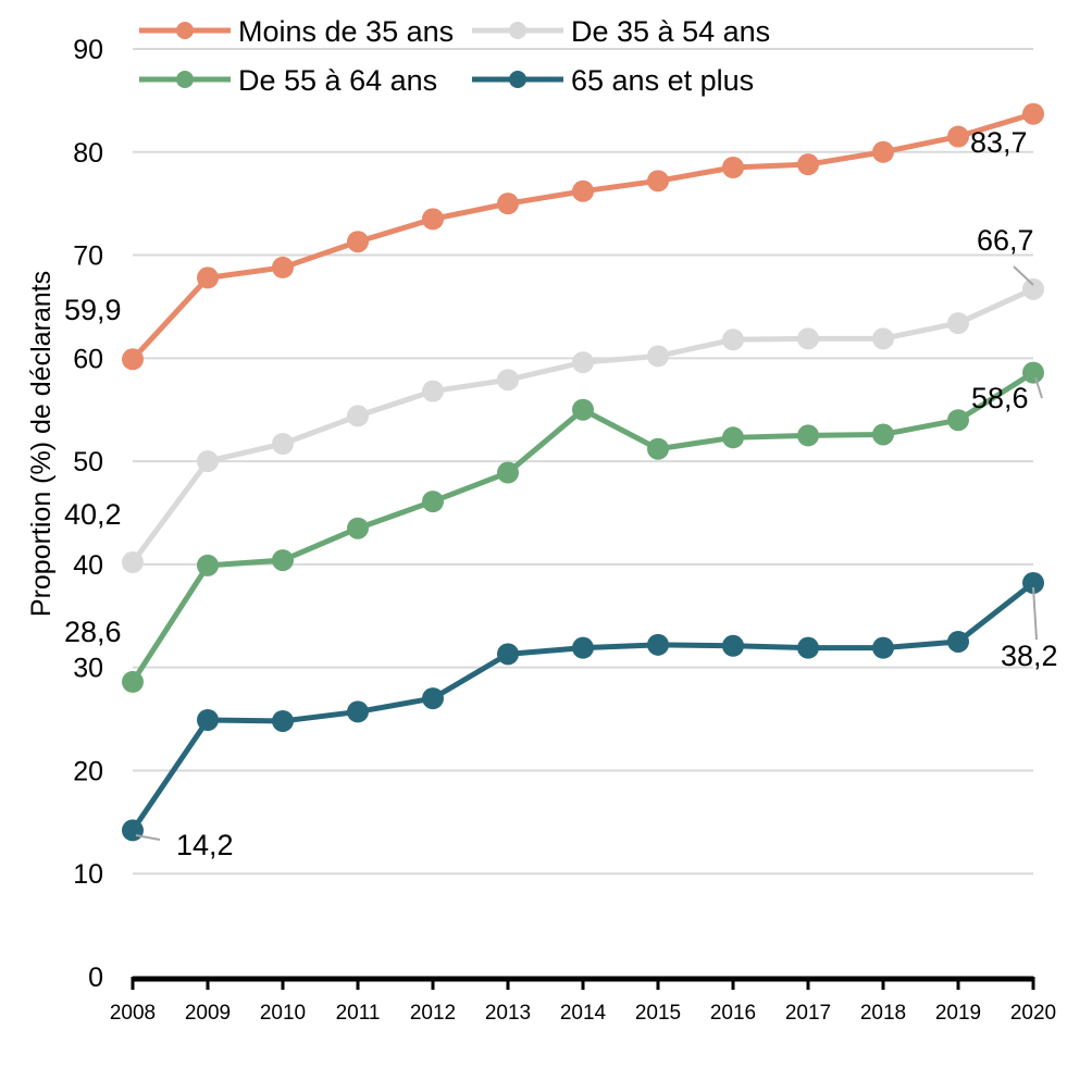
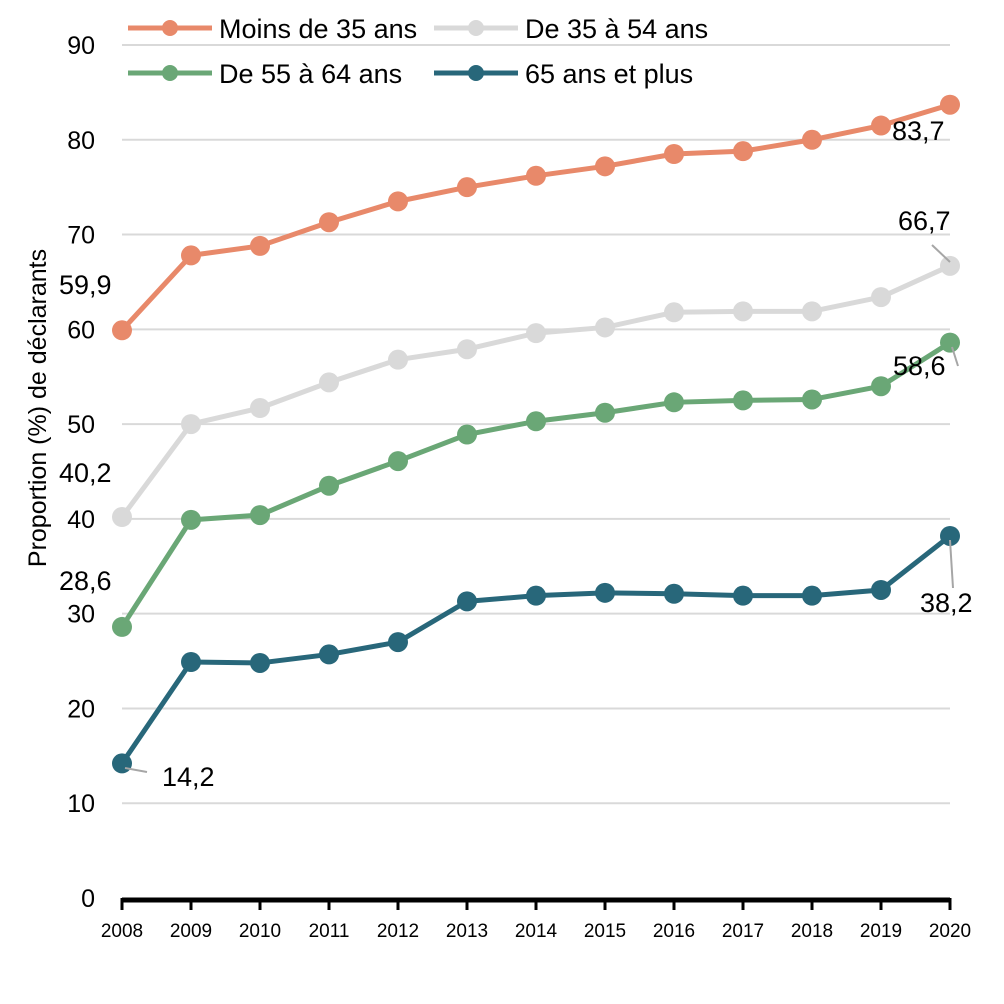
De 55 à 64 ans/2014: 55 -> 50
